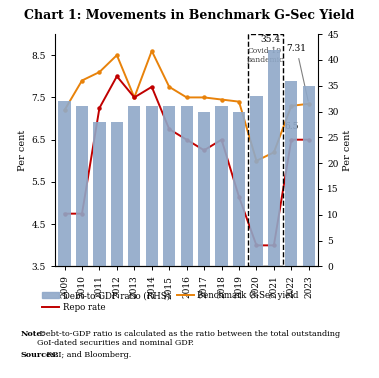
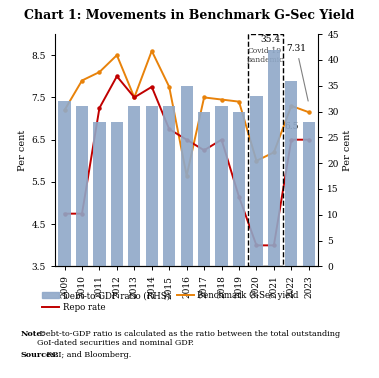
Debt-to-GDP ratio (RHS)/2016: 31 -> 35
Benchmark G-Sec yield/2016: 7.50 -> 5.65
Debt-to-GDP ratio (RHS)/2023: 35 -> 28
Benchmark G-Sec yield/2023: 7.35 -> 7.15
